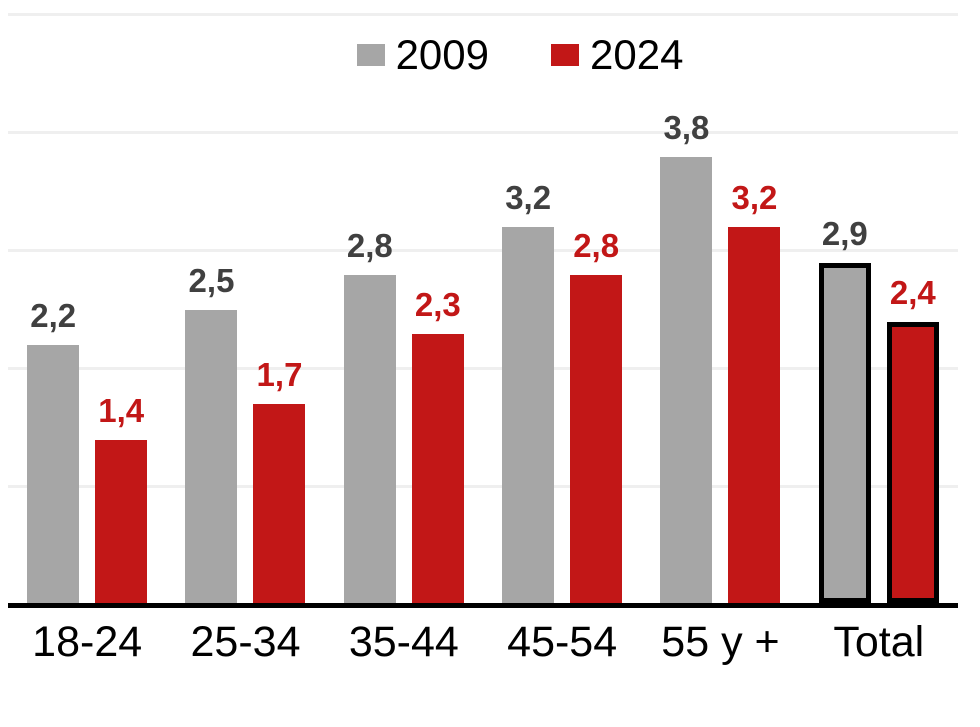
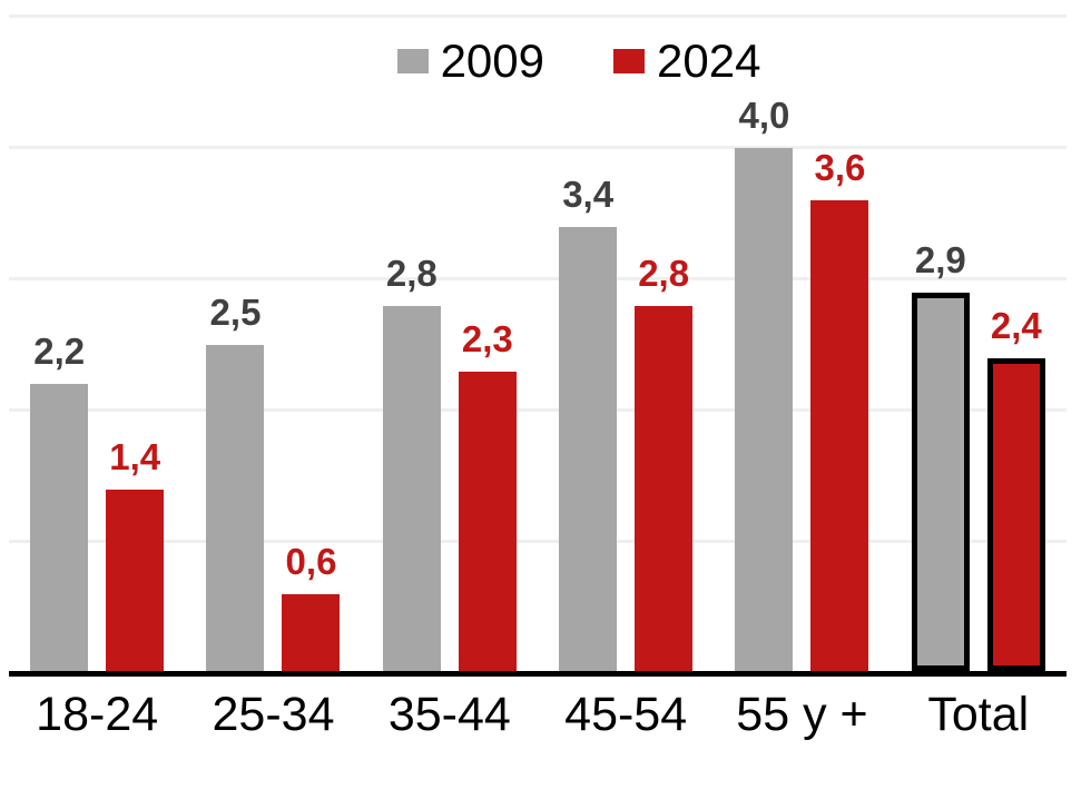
2024/25-34: 1,7 -> 0,6
2009/45-54: 3,2 -> 3,4
2009/55 y +: 3,8 -> 4,0
2024/55 y +: 3,2 -> 3,6
